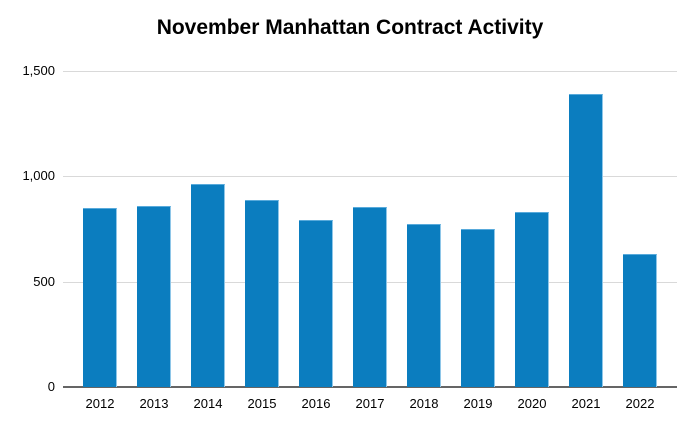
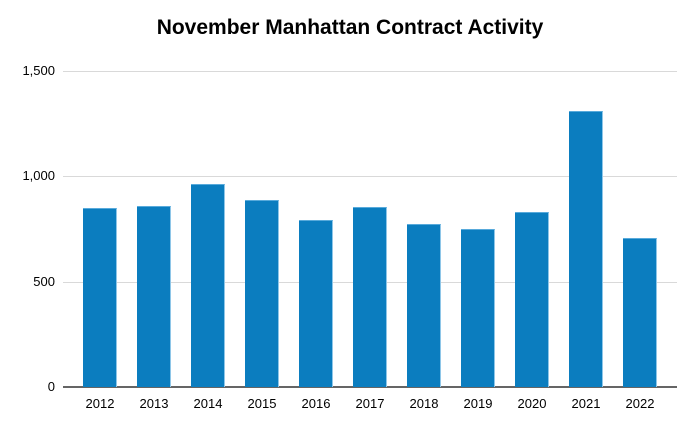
2021: 1390 -> 1310
2022: 630 -> 700
